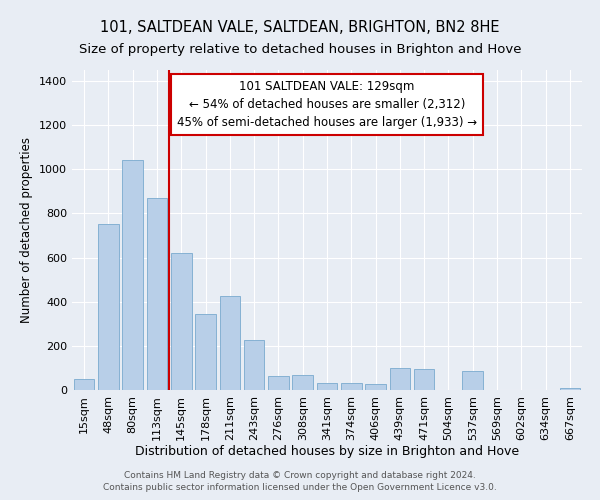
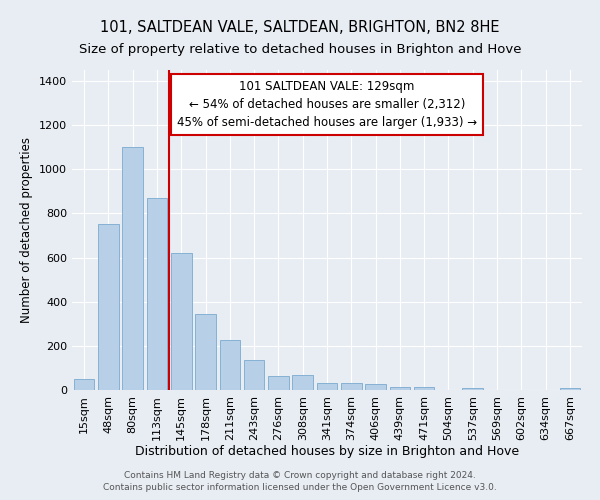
80sqm: 1040 -> 1100
211sqm: 425 -> 225
243sqm: 225 -> 135
439sqm: 100 -> 15
471sqm: 95 -> 15
537sqm: 85 -> 10
